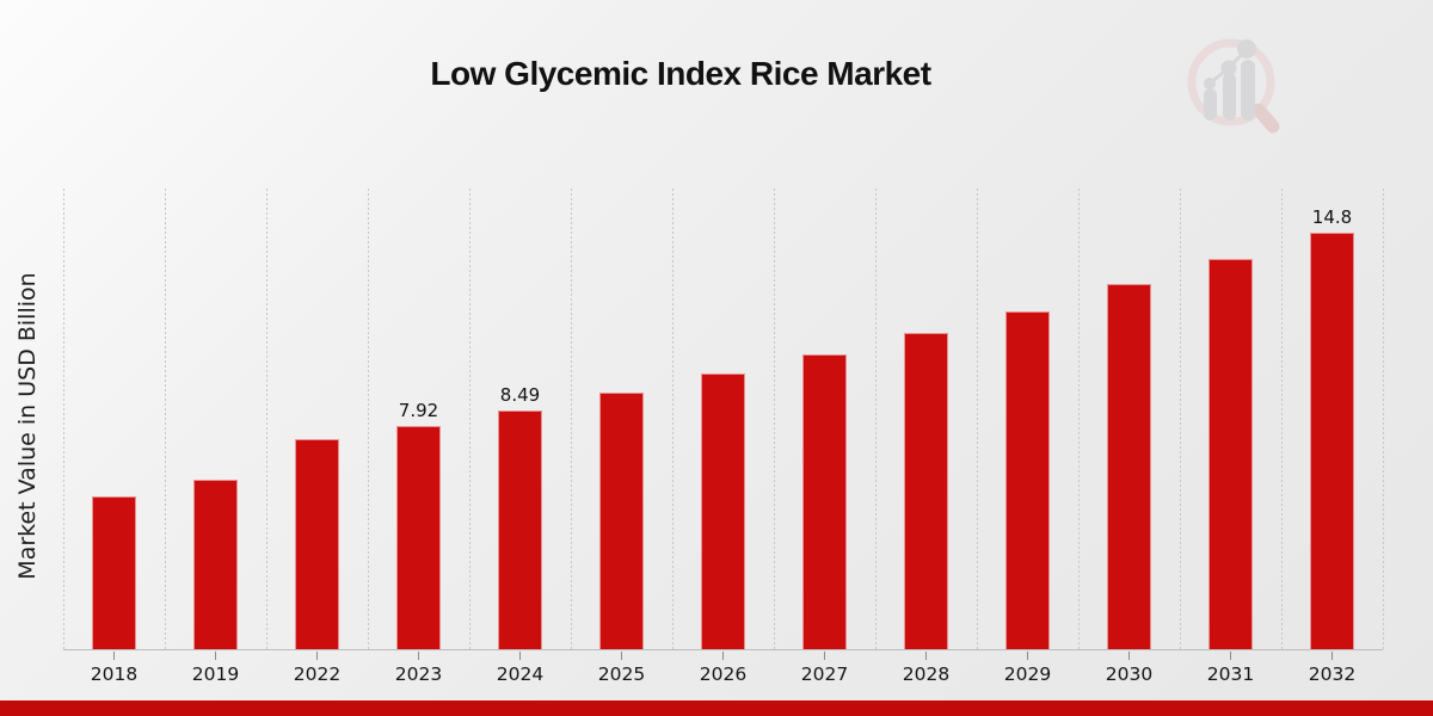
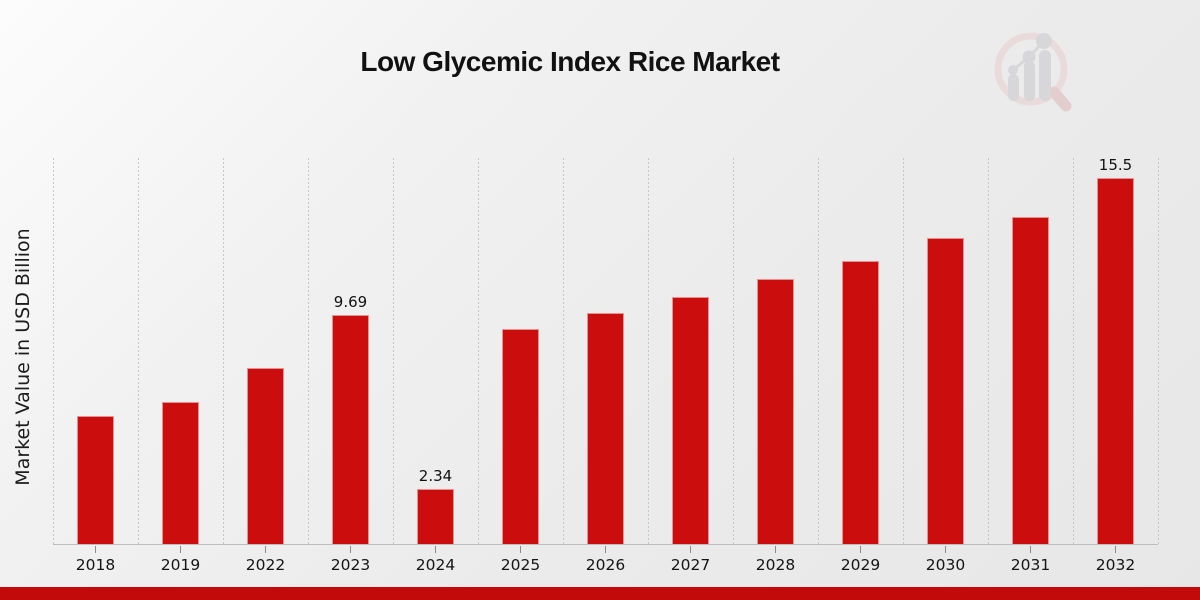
2023: 7.92 -> 9.69
2024: 8.49 -> 2.34
2032: 14.8 -> 15.5
